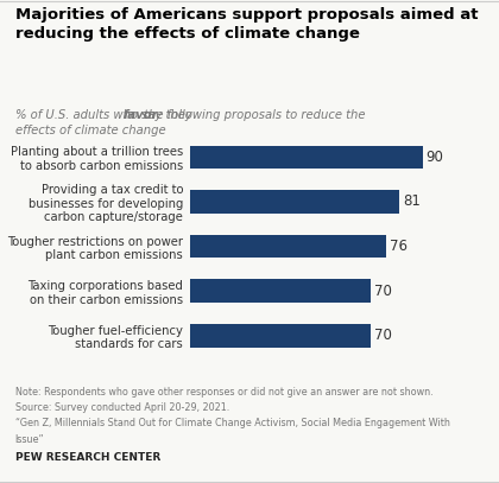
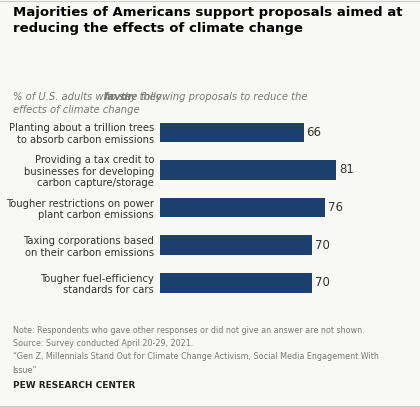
Planting about a trillion trees to absorb carbon emissions: 90 -> 66
